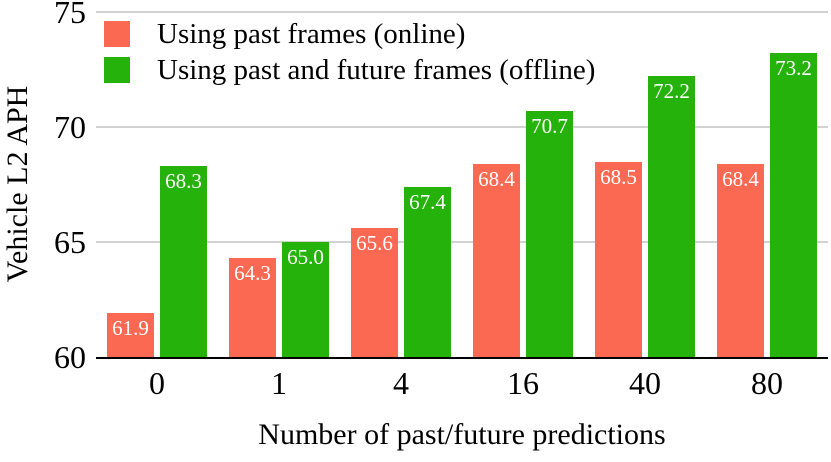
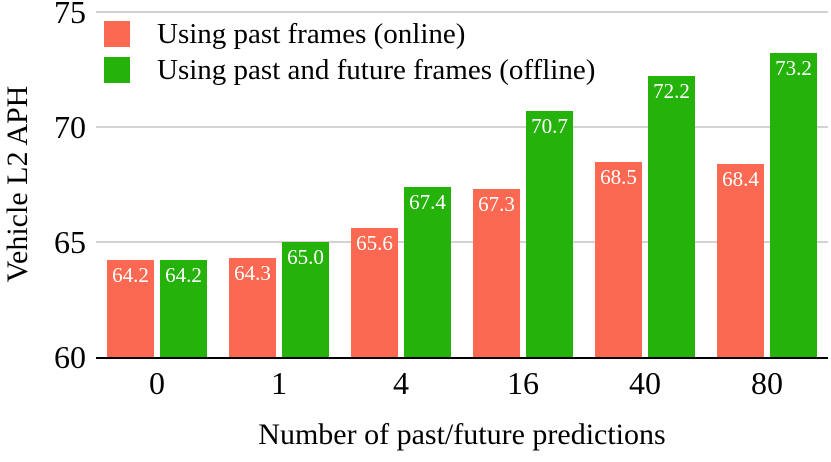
Using past frames (online)/0: 61.9 -> 64.2
Using past and future frames (offline)/0: 68.3 -> 64.2
Using past frames (online)/16: 68.4 -> 67.3
